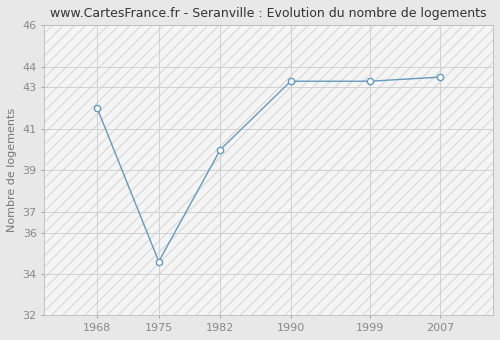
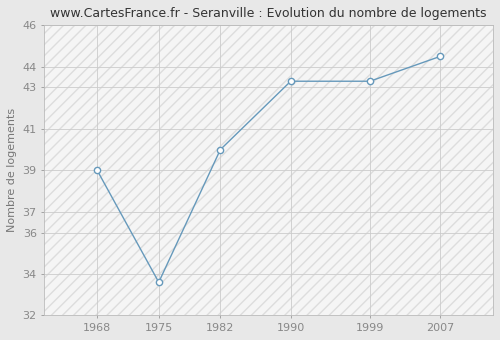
1968: 42.0 -> 39.0
1975: 34.6 -> 33.6
2007: 43.5 -> 44.5
